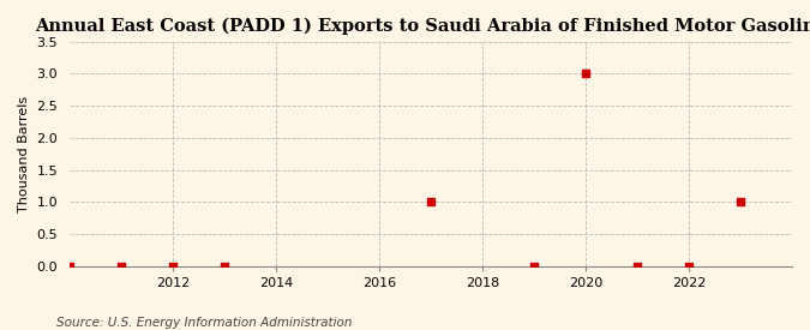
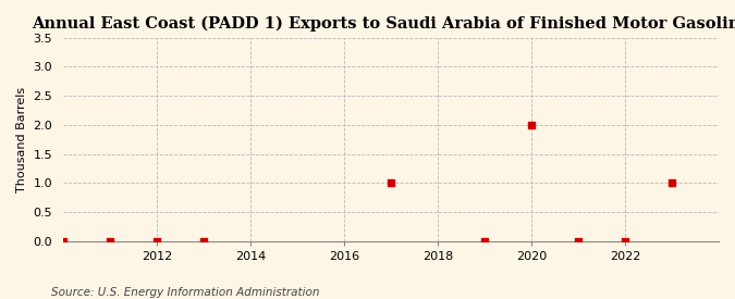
2020: 3 -> 2
